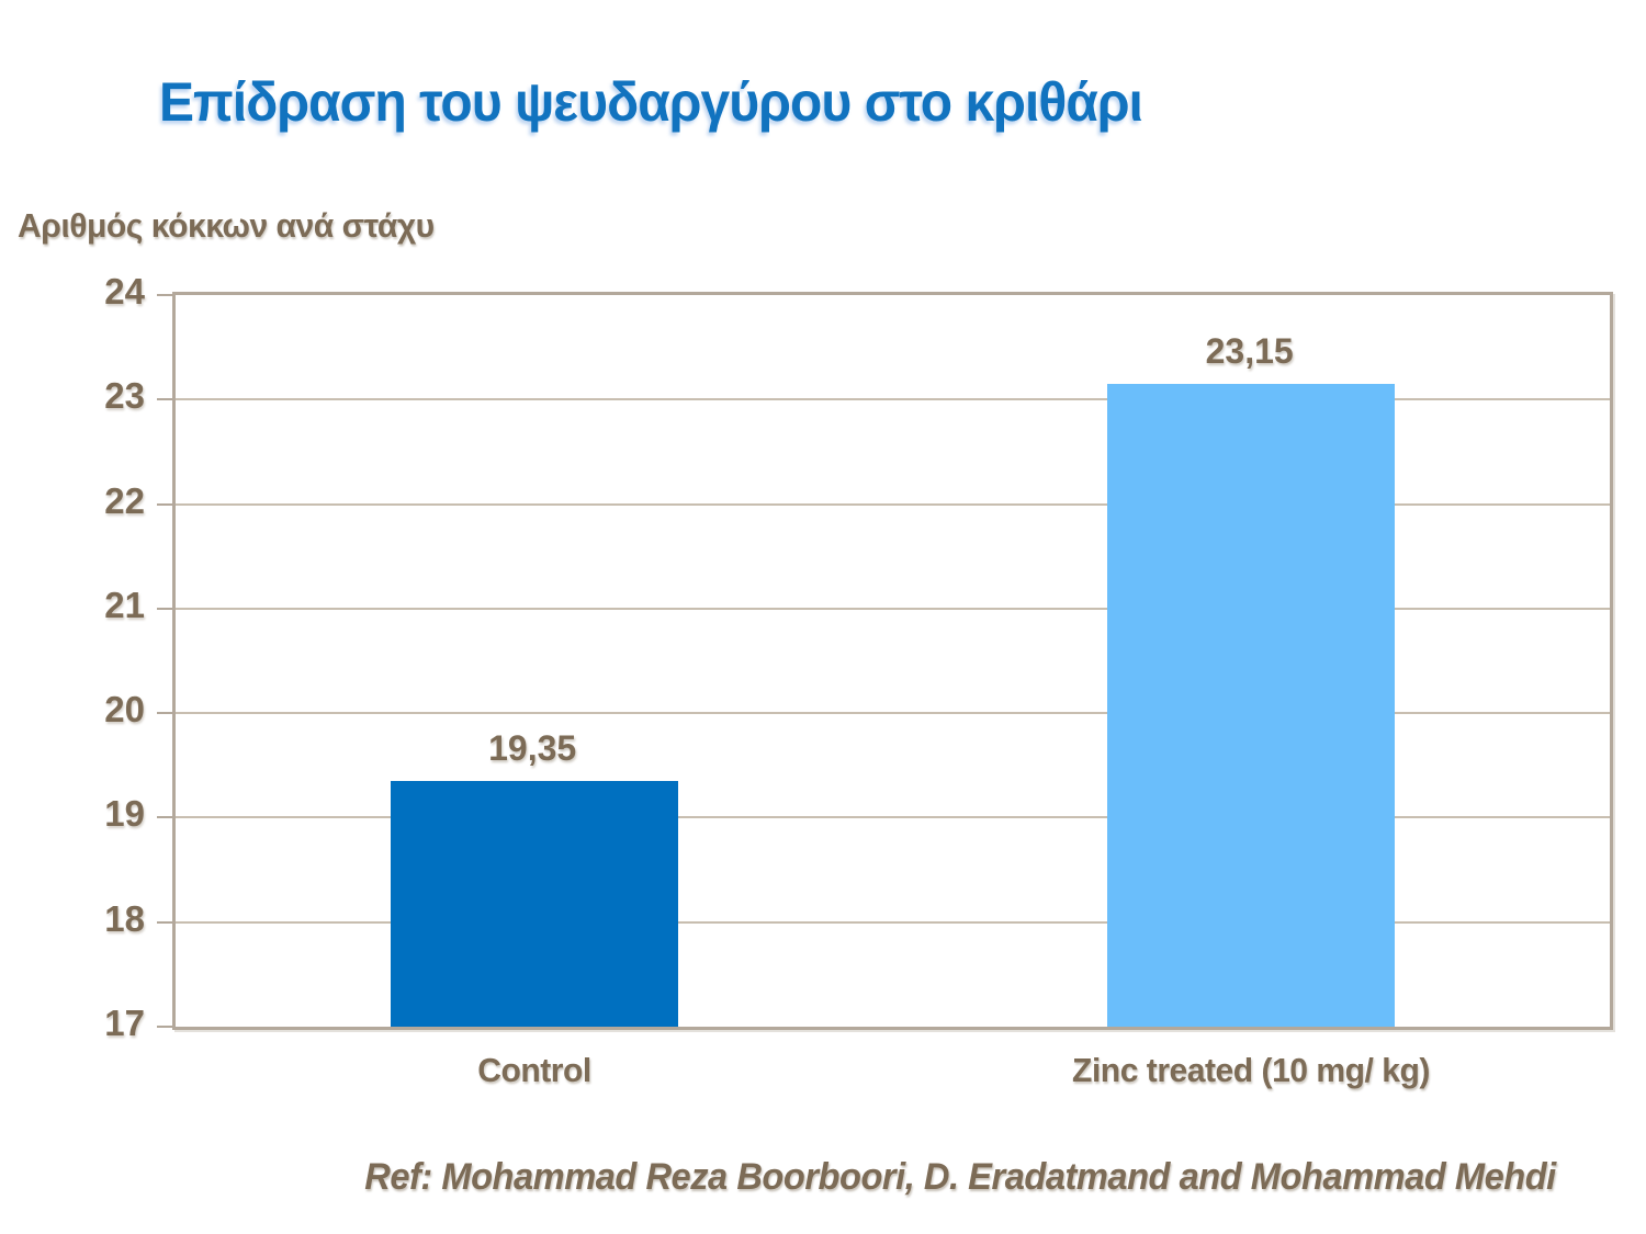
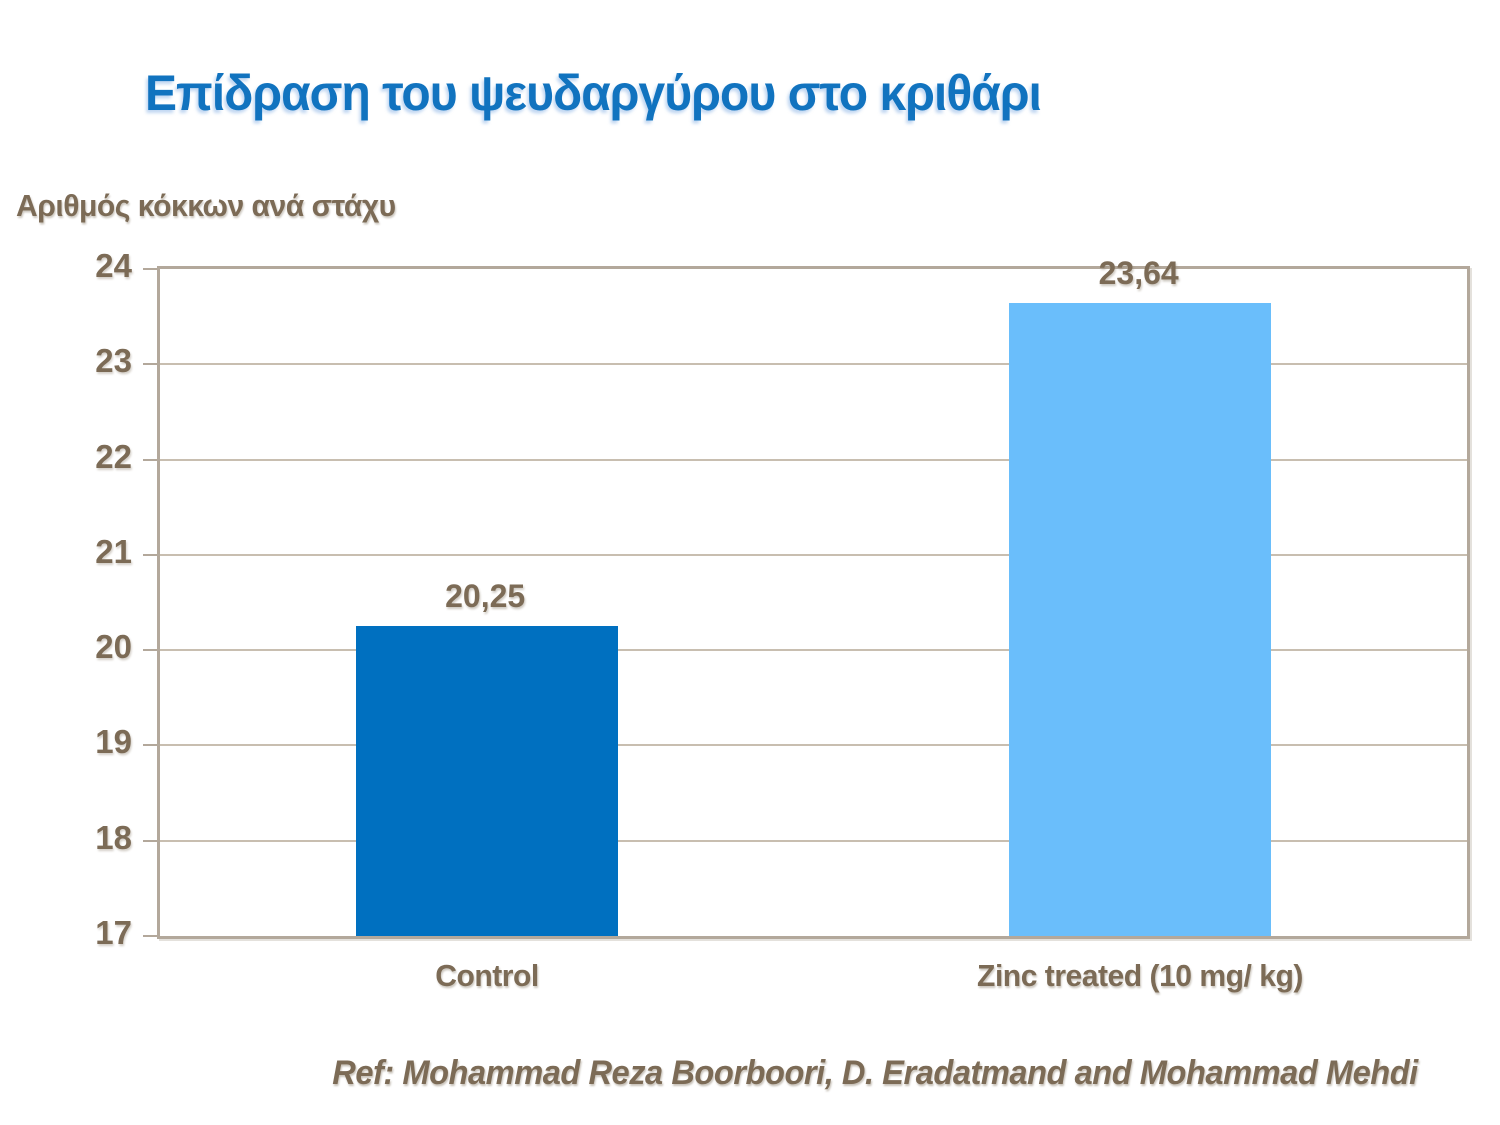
Control: 19,35 -> 20,25
Zinc treated (10 mg/ kg): 23,15 -> 23,64
